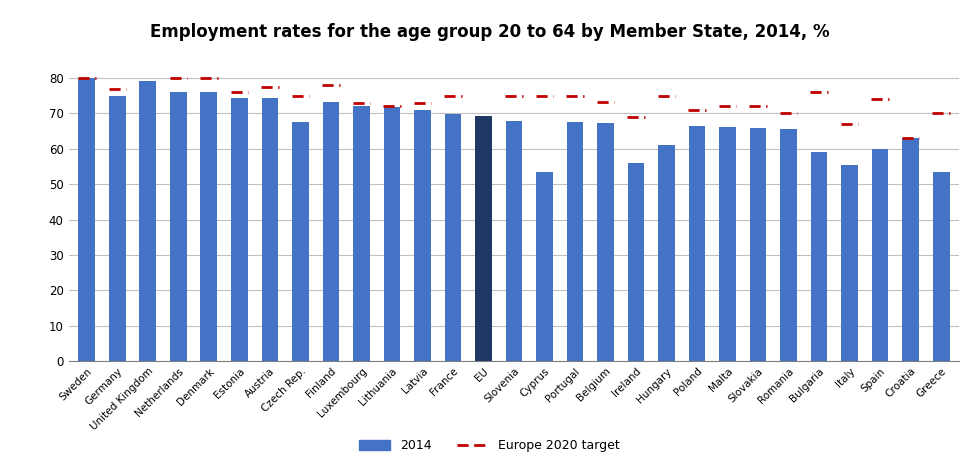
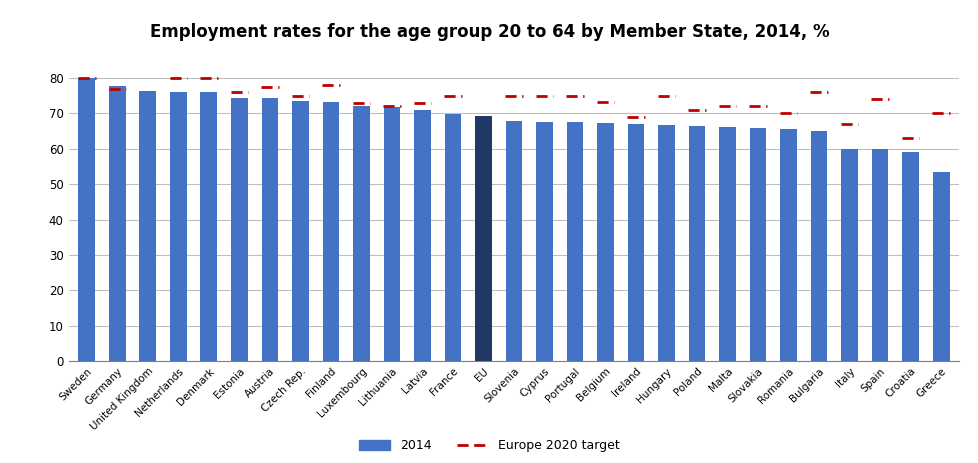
Germany: 75.0 -> 77.7
United Kingdom: 79.0 -> 76.2
Czech Rep.: 67.5 -> 73.5
Cyprus: 53.5 -> 67.6
Ireland: 56.0 -> 67.1
Hungary: 61.0 -> 66.7
Bulgaria: 59.0 -> 65.1
Italy: 55.5 -> 59.9
Croatia: 63.0 -> 59.2
